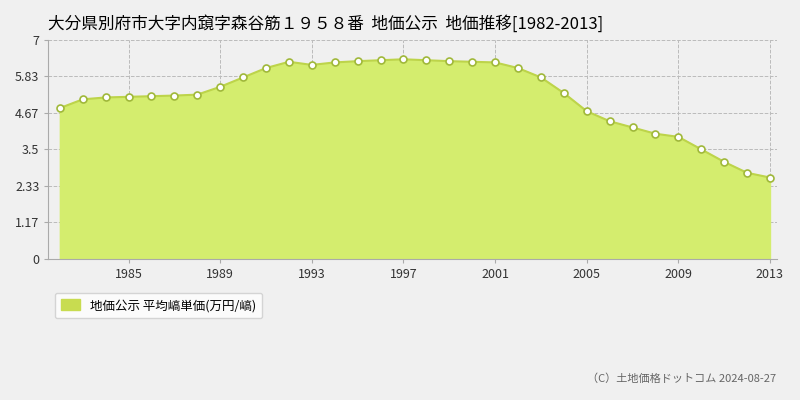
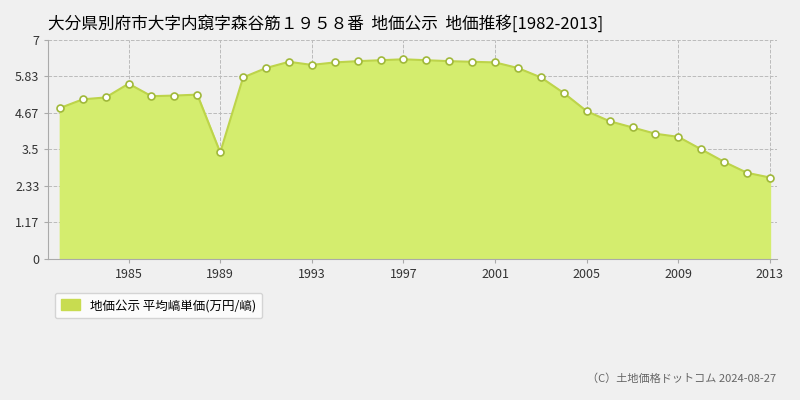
1985: 5.18 -> 5.60
1989: 5.50 -> 3.40
